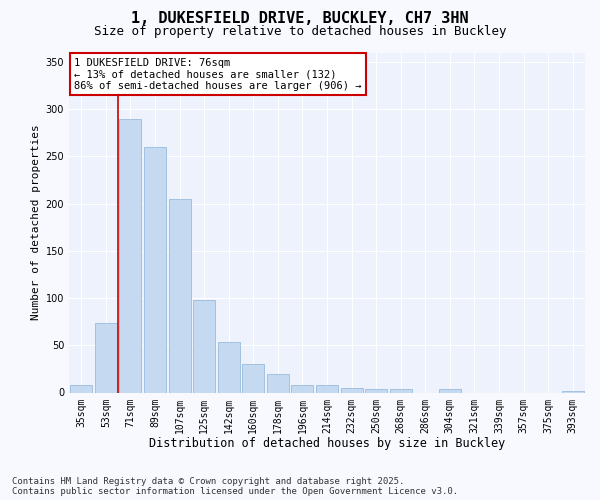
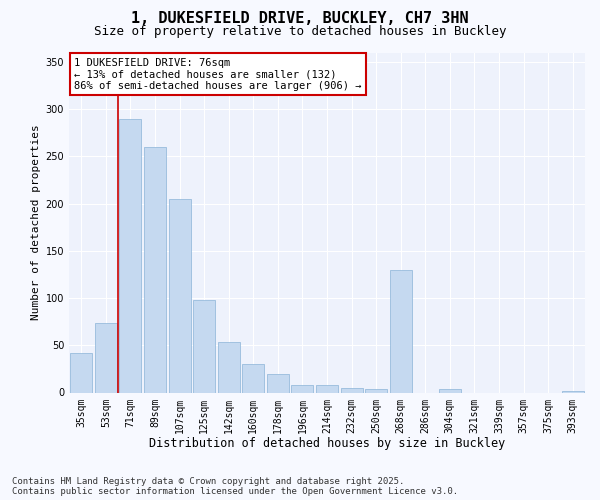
35sqm: 8 -> 42
268sqm: 4 -> 130
